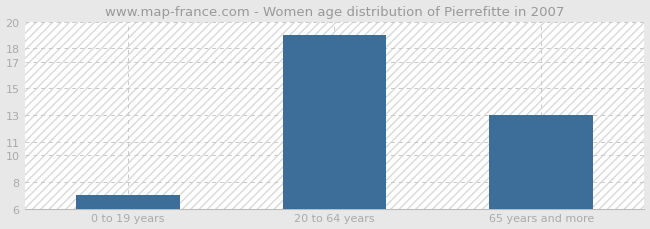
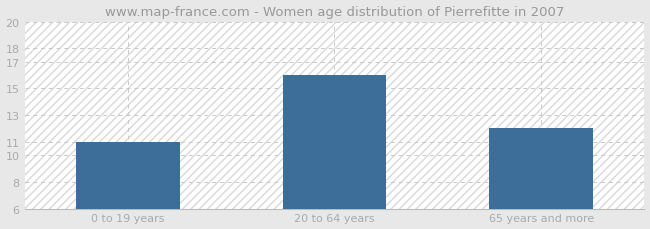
0 to 19 years: 7 -> 11
20 to 64 years: 19 -> 16
65 years and more: 13 -> 12
